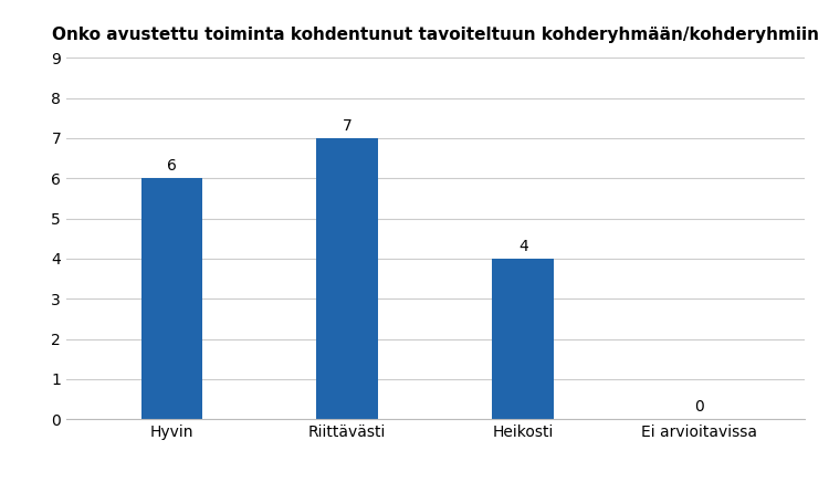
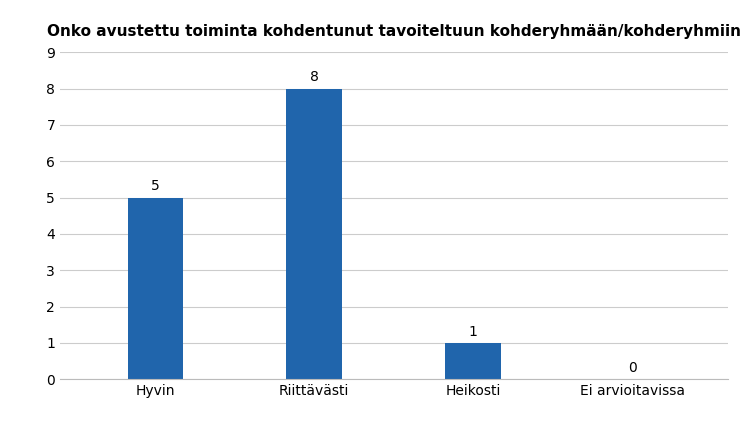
Hyvin: 6 -> 5
Riittävästi: 7 -> 8
Heikosti: 4 -> 1
